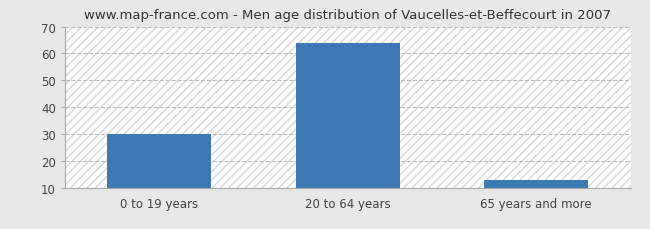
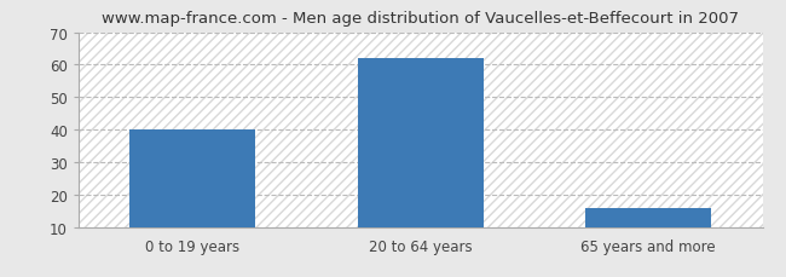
0 to 19 years: 30 -> 40
20 to 64 years: 64 -> 62
65 years and more: 13 -> 16
